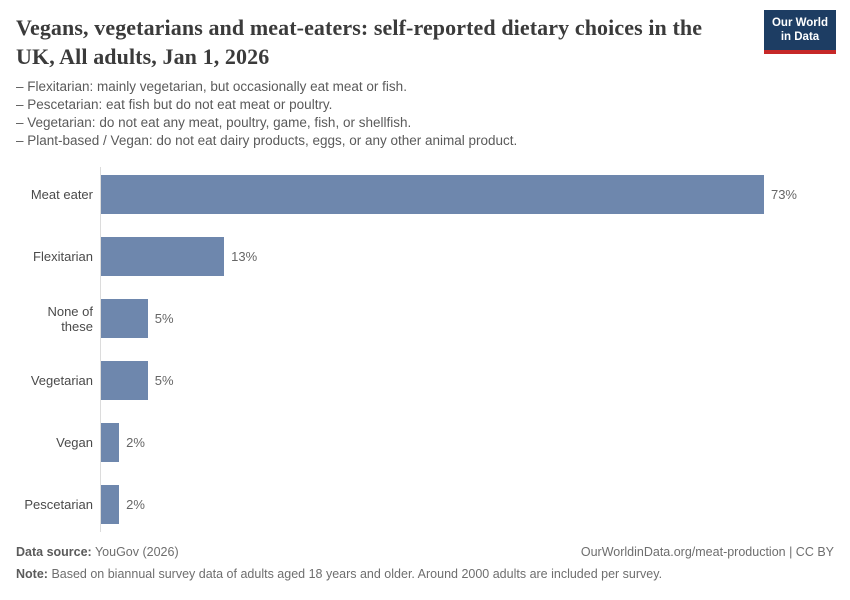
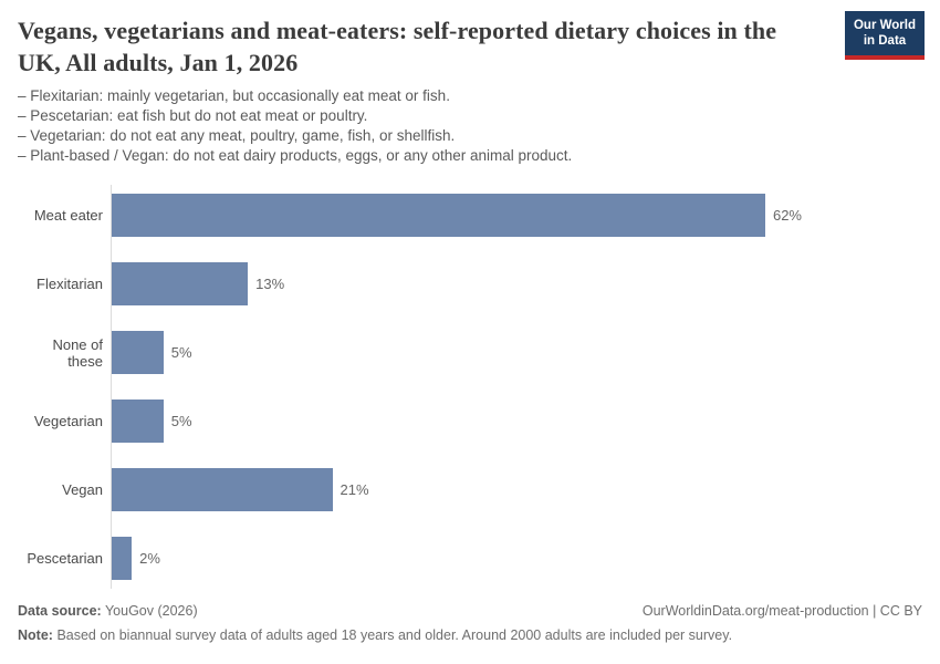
Meat eater: 73% -> 62%
Vegan: 2% -> 21%
